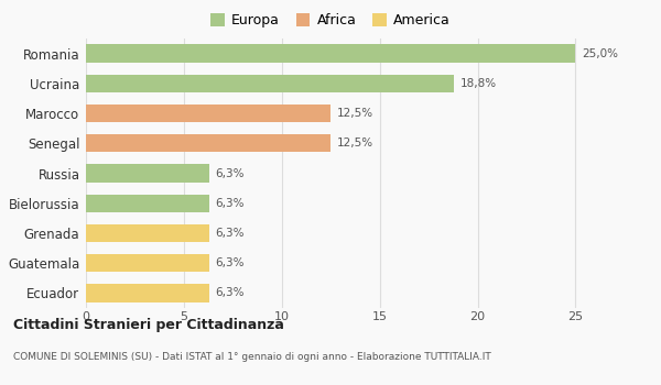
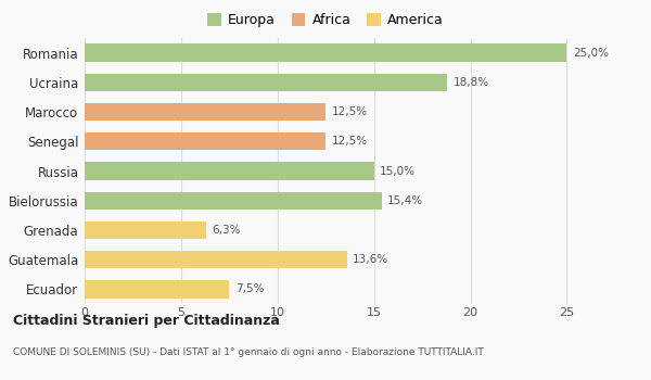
Russia: 6,3% -> 15,0%
Bielorussia: 6,3% -> 15,4%
Guatemala: 6,3% -> 13,6%
Ecuador: 6,3% -> 7,5%
